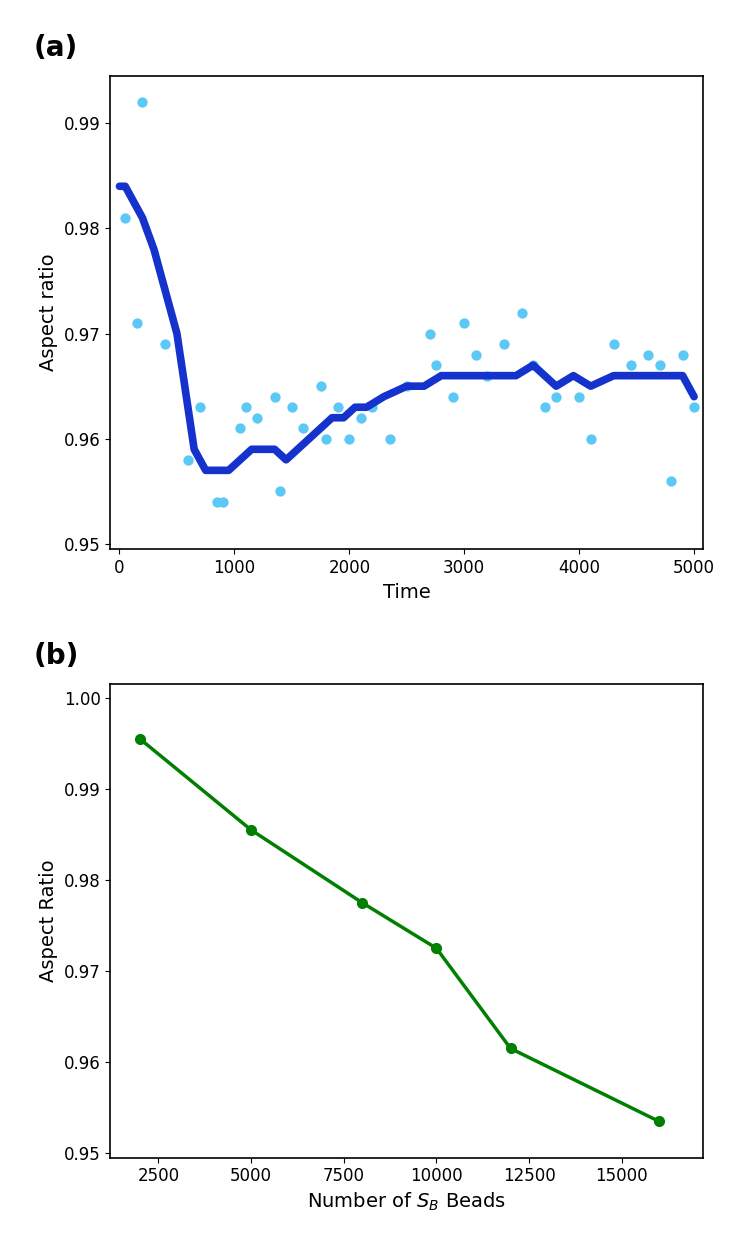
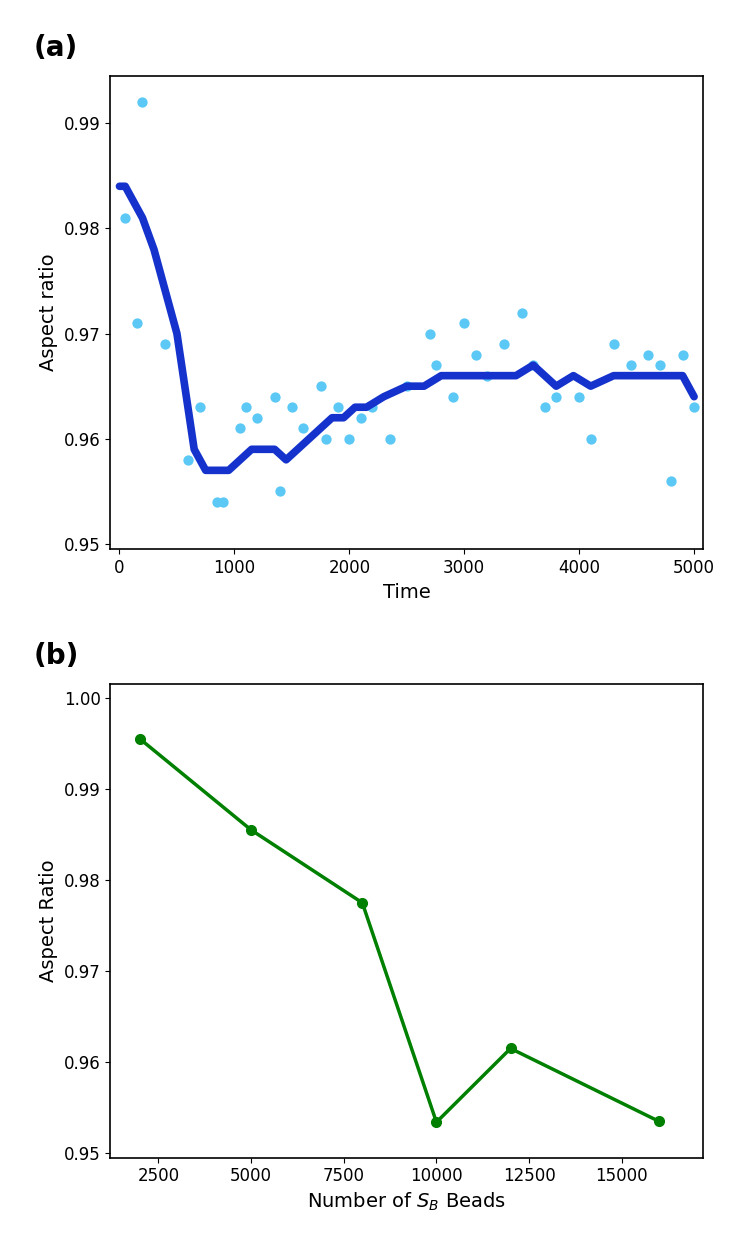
10000: 0.9725 -> 0.9534
